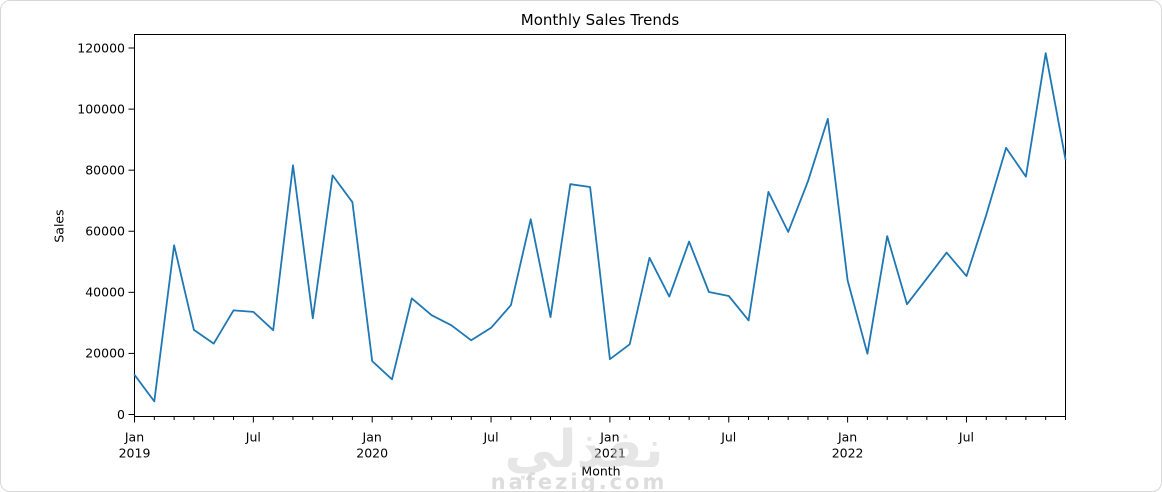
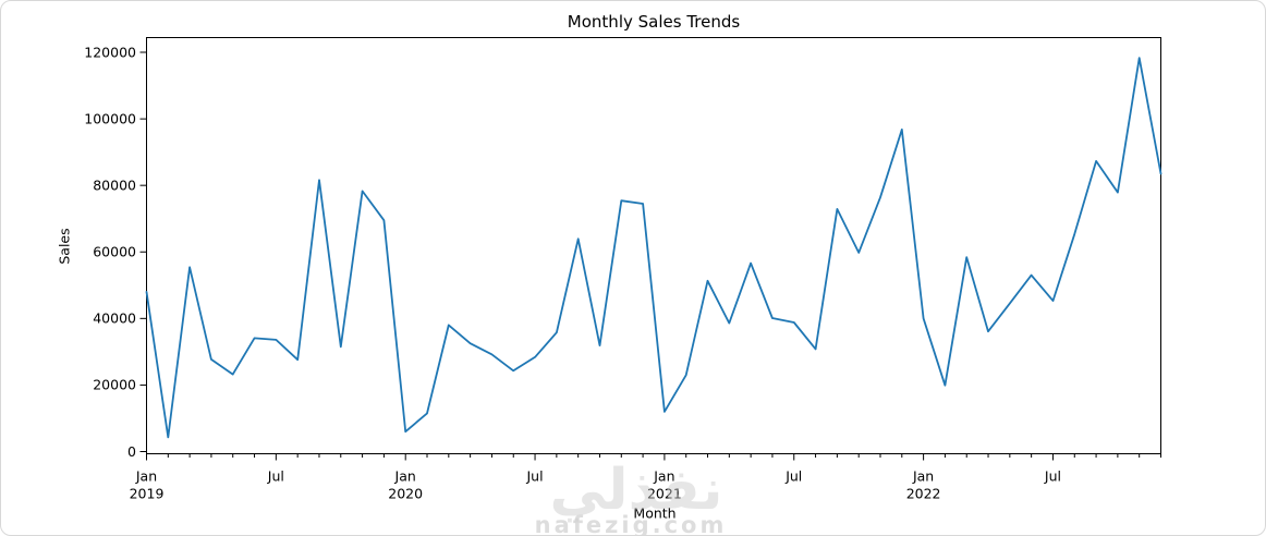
Jan 2019: 13000 -> 48000
Jan 2020: 18000 -> 6000
Jan 2021: 18000 -> 12000
Jan 2022: 44000 -> 40000
